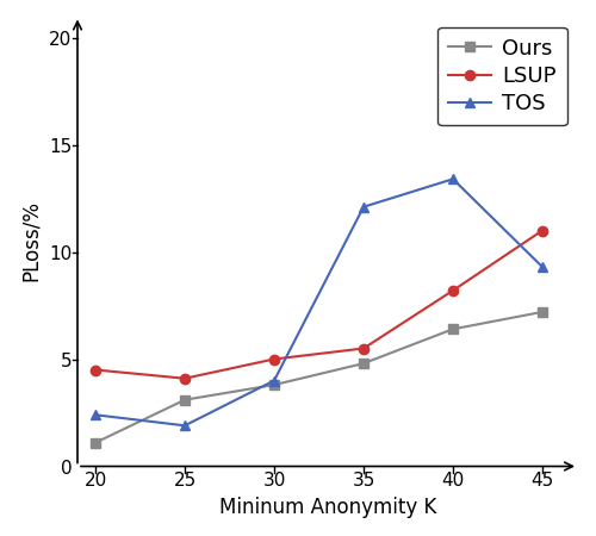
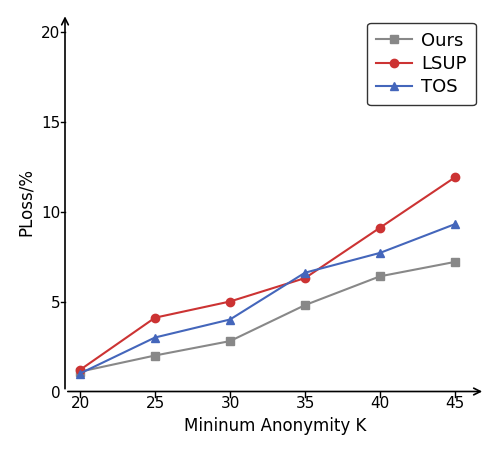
LSUP/20: 4.5 -> 1.2
TOS/20: 2.4 -> 1.0
Ours/25: 3.1 -> 2.0
TOS/25: 1.9 -> 3.0
Ours/30: 3.8 -> 2.8
LSUP/35: 5.5 -> 6.3
TOS/35: 12.1 -> 6.6
LSUP/40: 8.2 -> 9.1
TOS/40: 13.4 -> 7.7
LSUP/45: 11.0 -> 11.9
